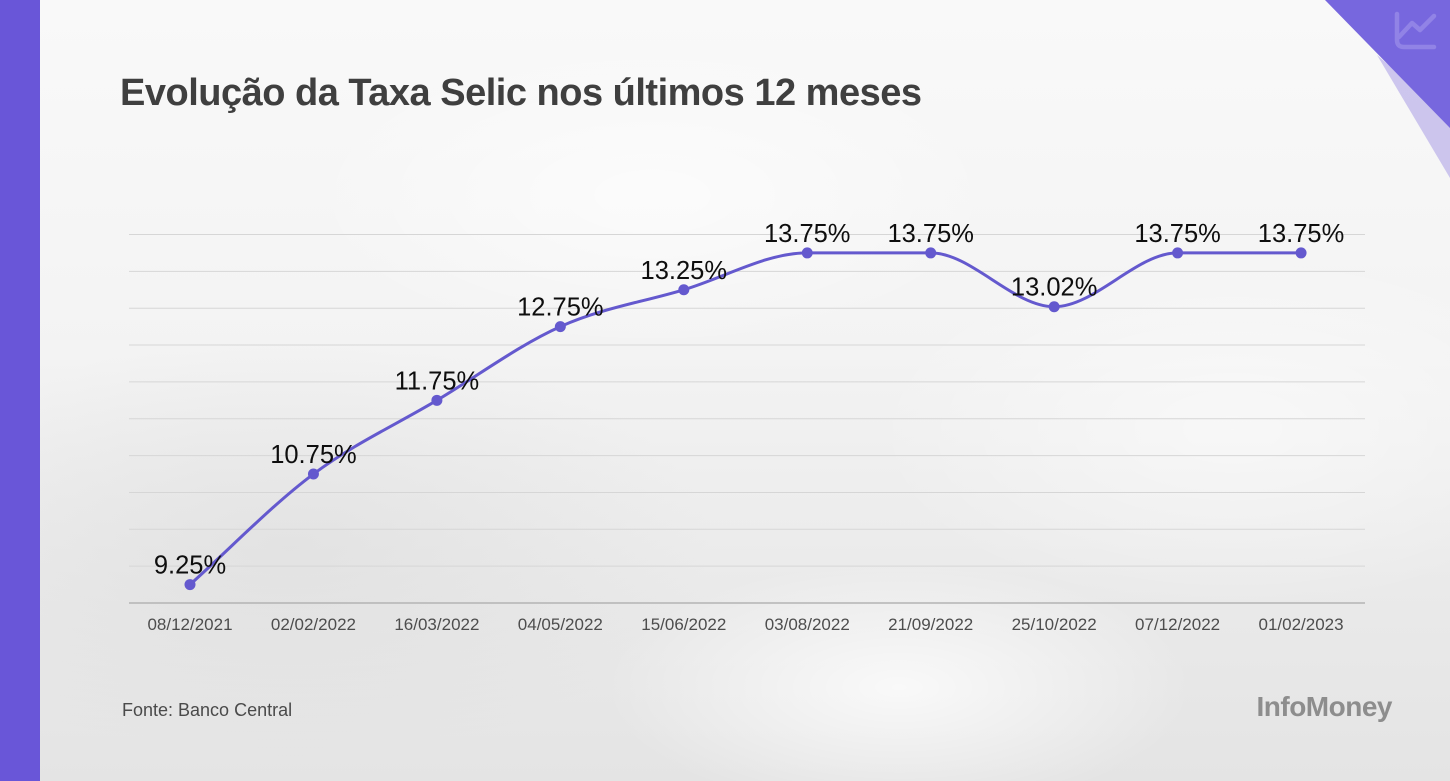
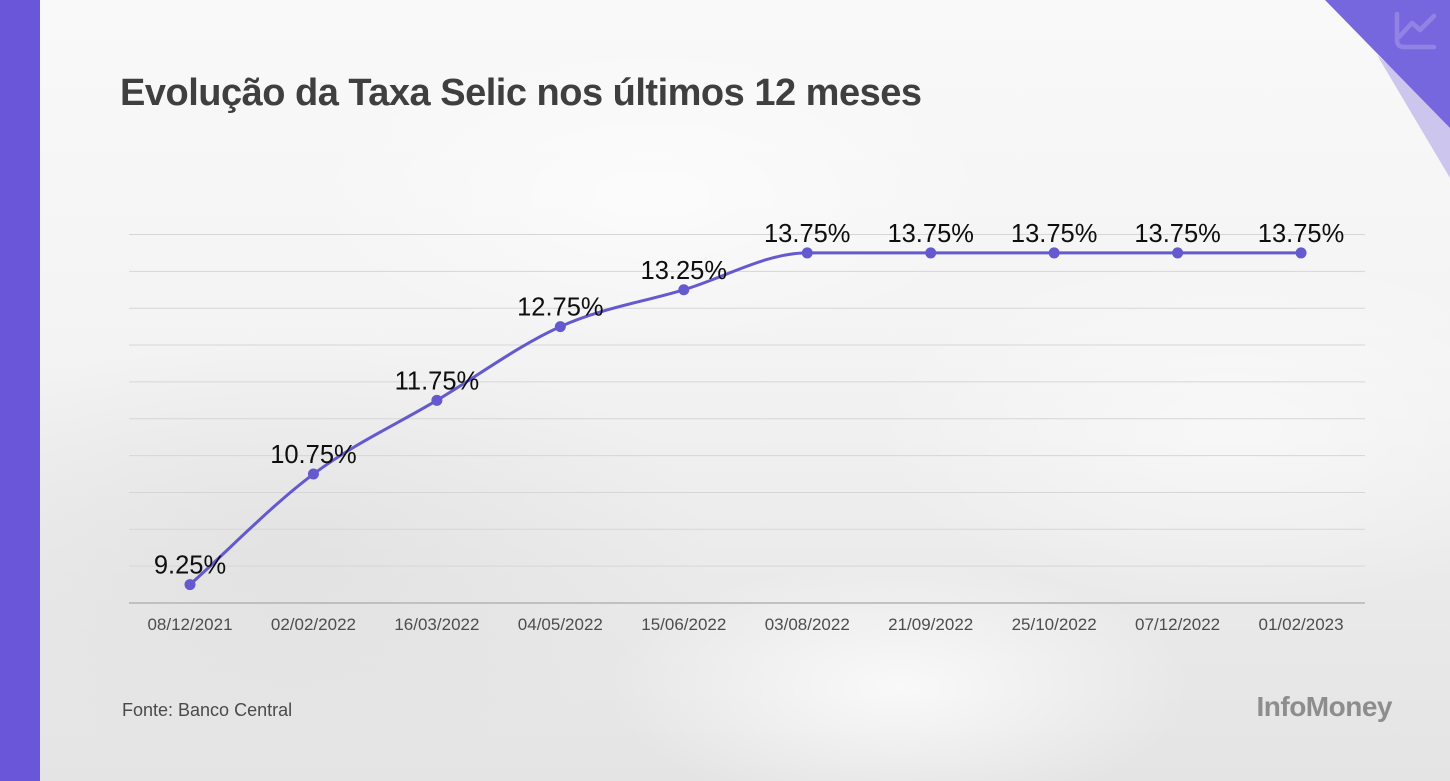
25/10/2022: 13.02% -> 13.75%
